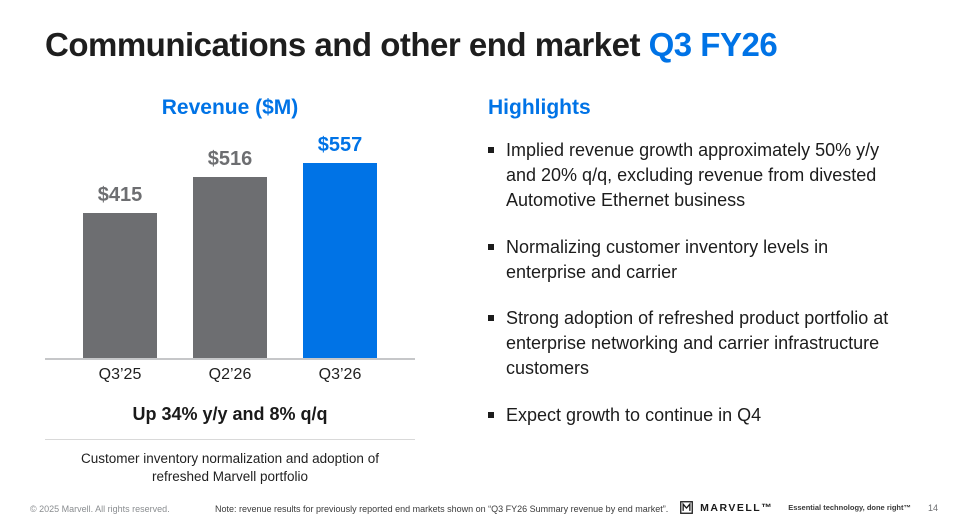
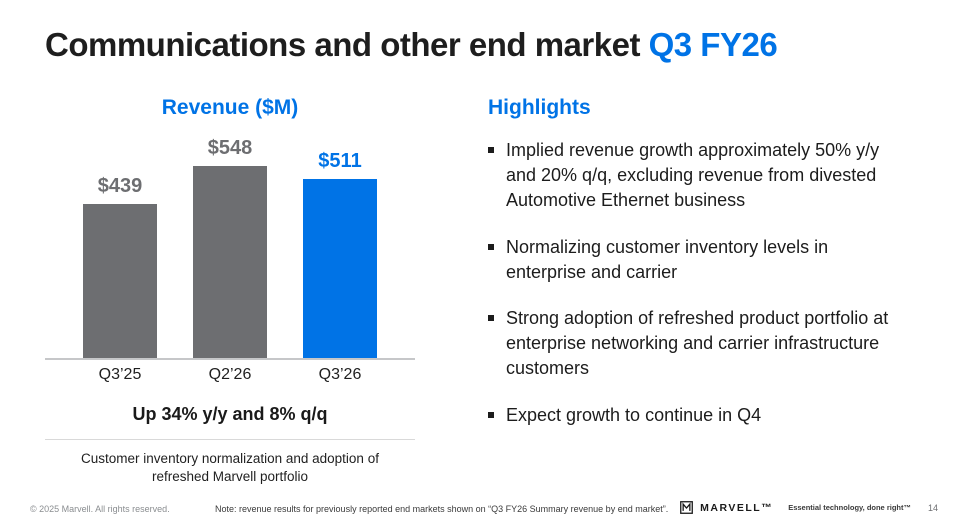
Q3’25: $415 -> $439
Q2’26: $516 -> $548
Q3’26: $557 -> $511
